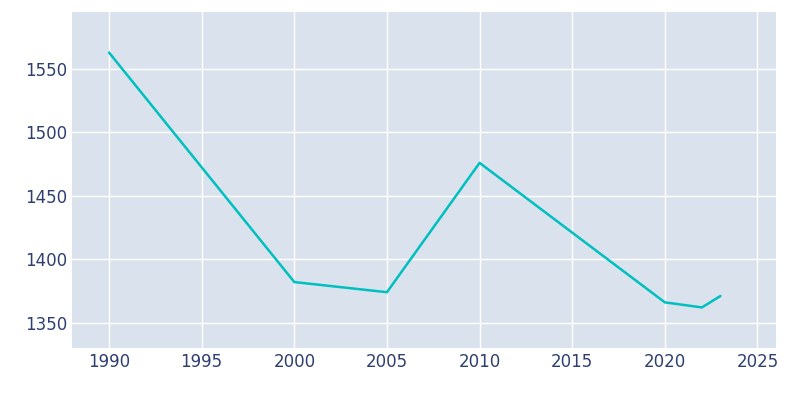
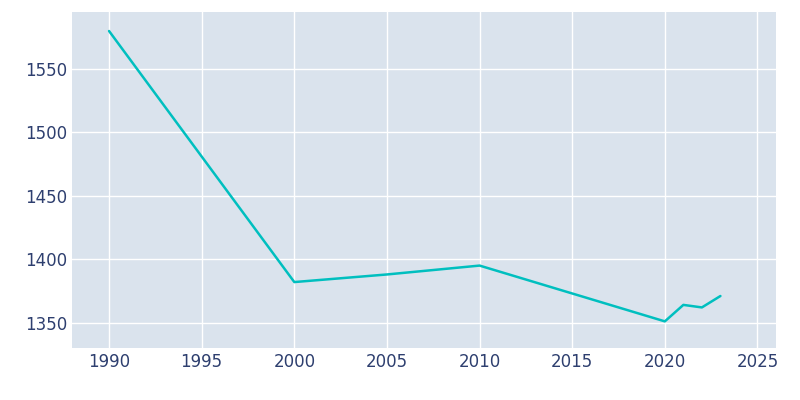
1990: 1563 -> 1580
2005: 1374 -> 1388
2010: 1476 -> 1395
2020: 1366 -> 1351
